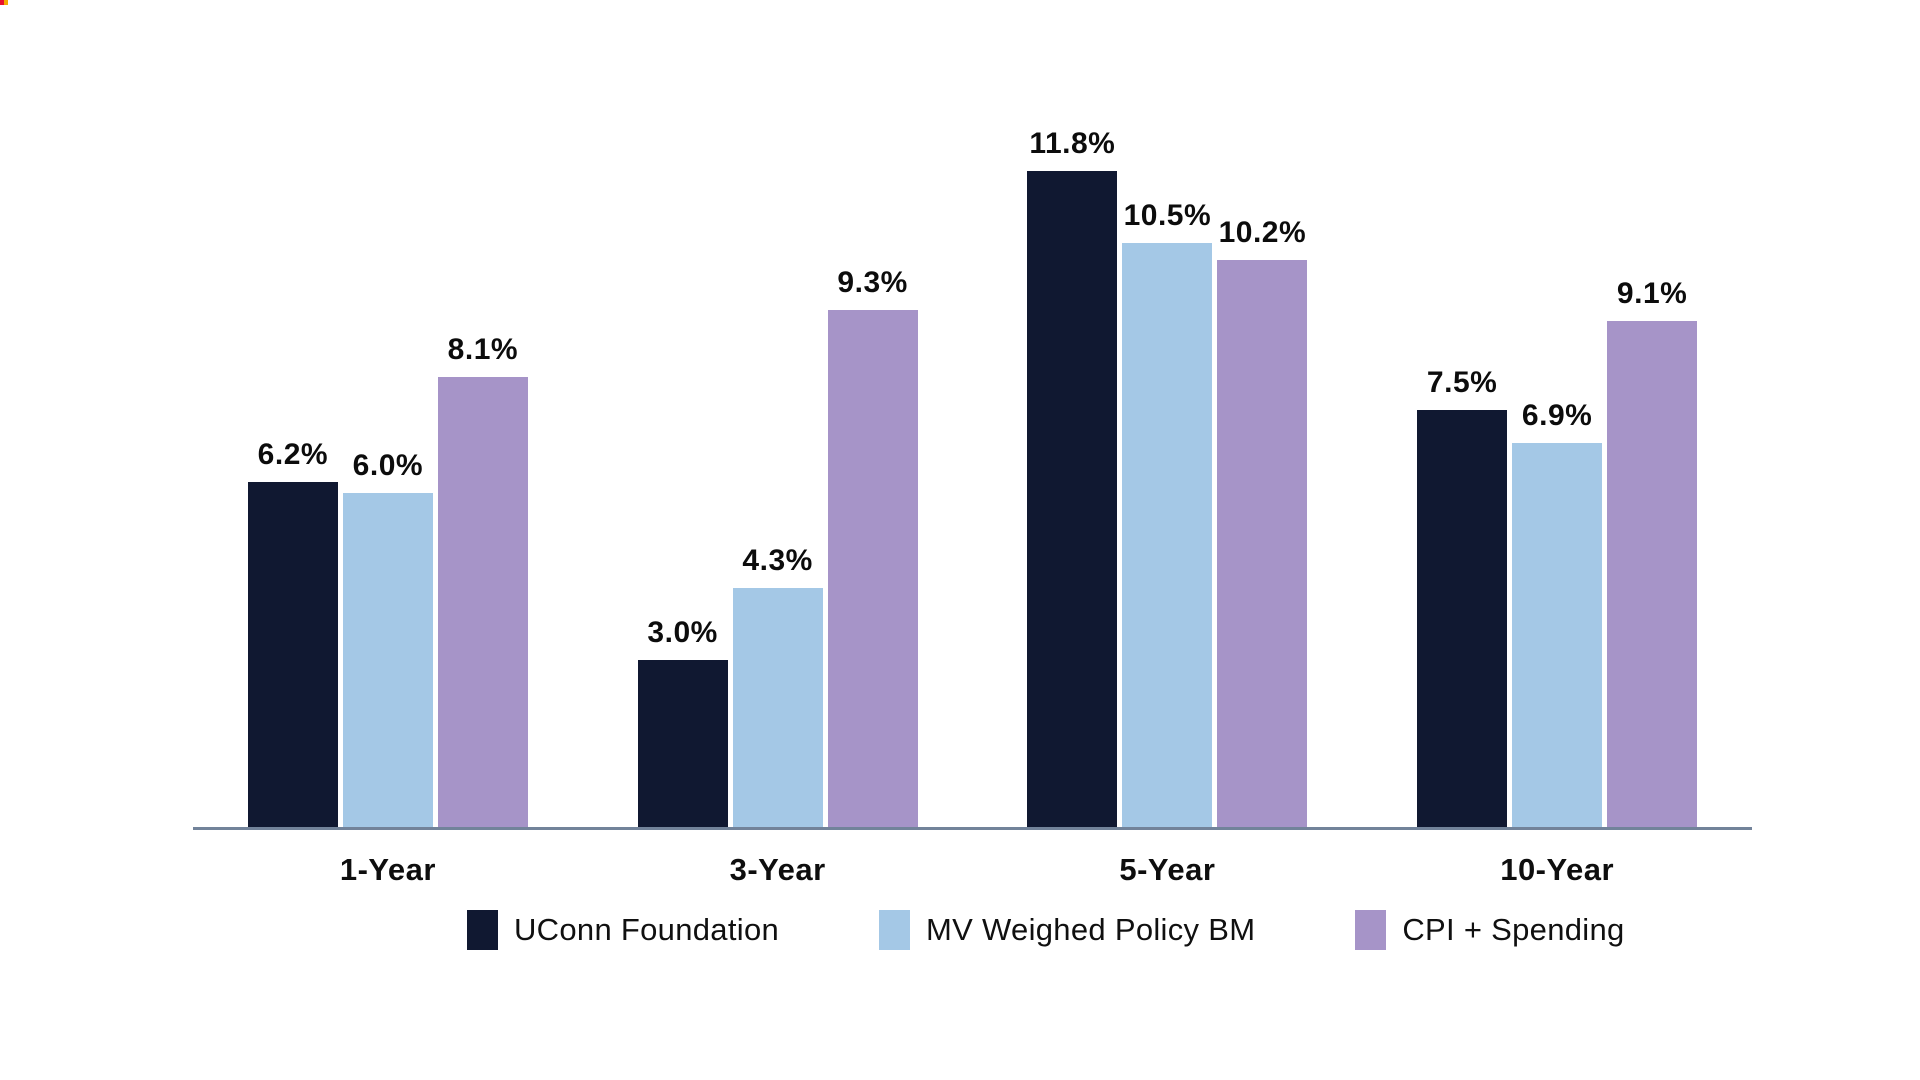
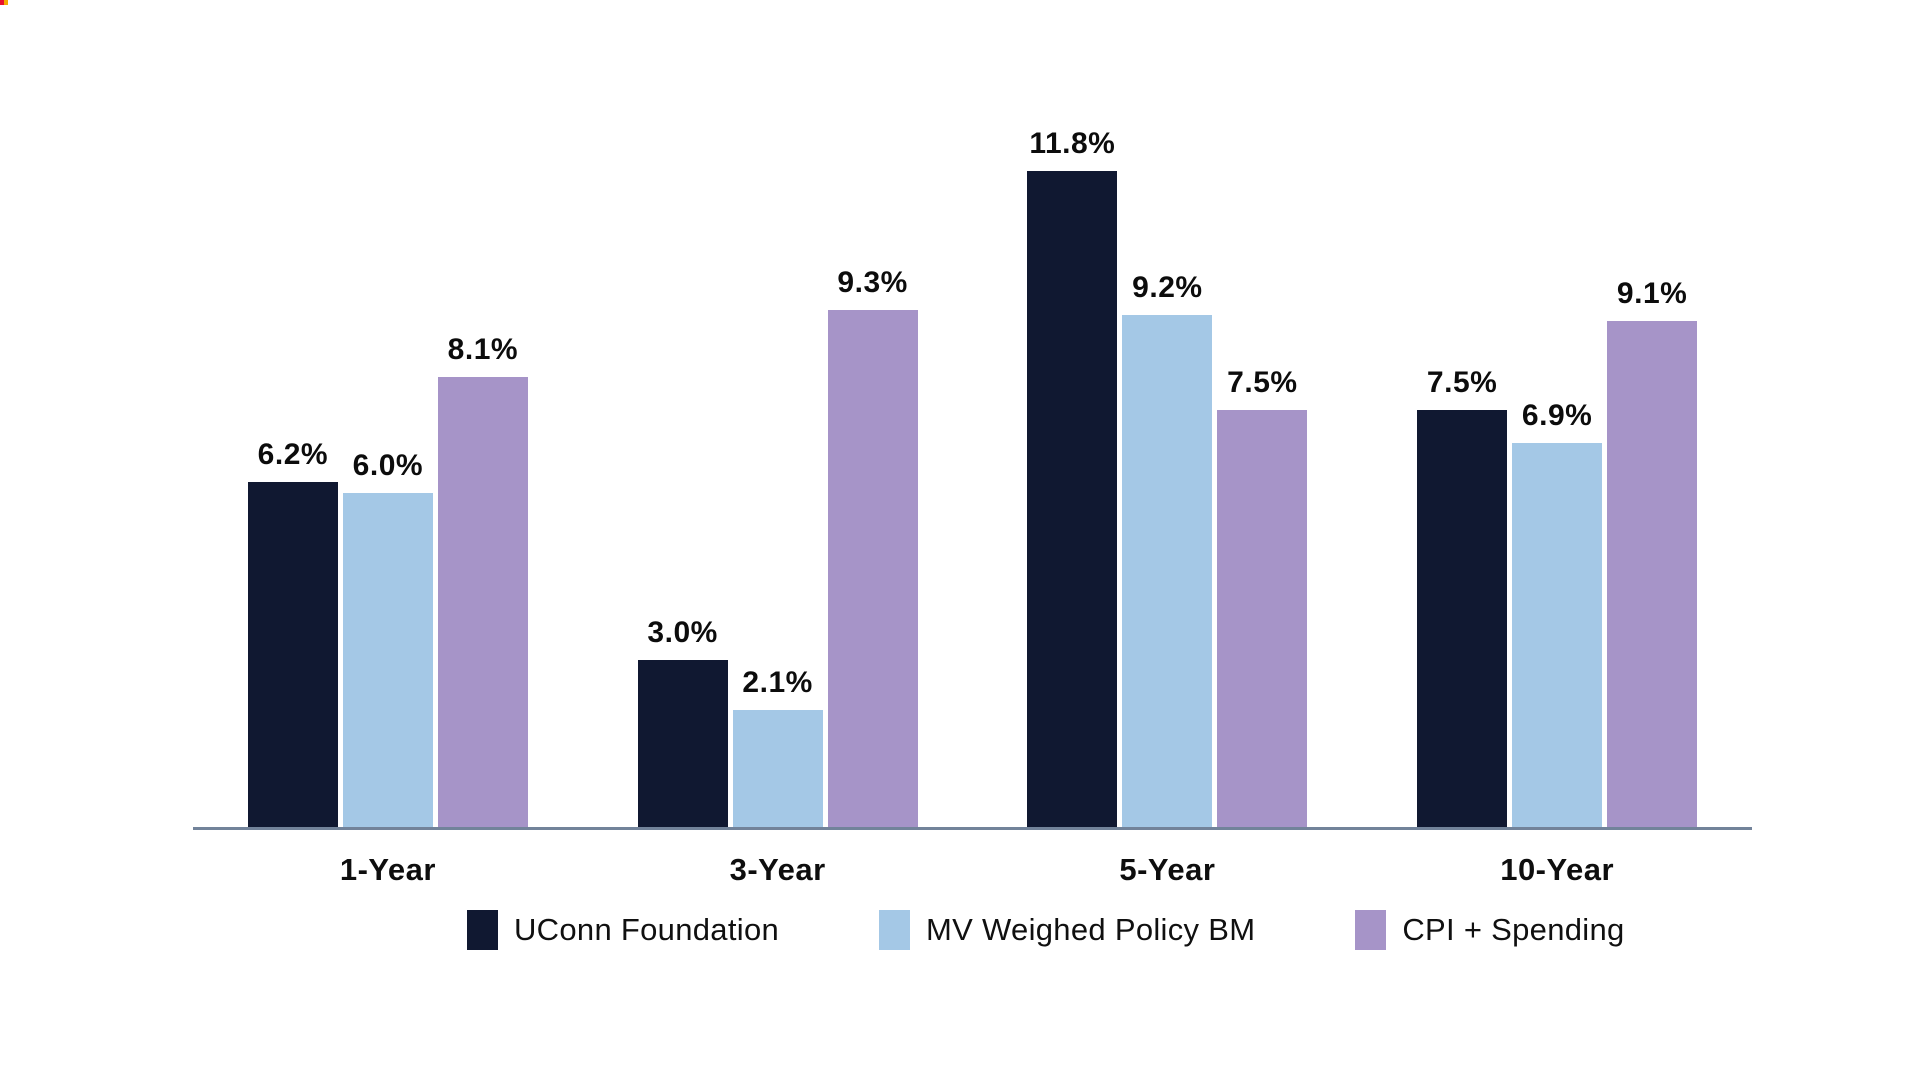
MV Weighed Policy BM/3-Year: 4.3% -> 2.1%
MV Weighed Policy BM/5-Year: 10.5% -> 9.2%
CPI + Spending/5-Year: 10.2% -> 7.5%
